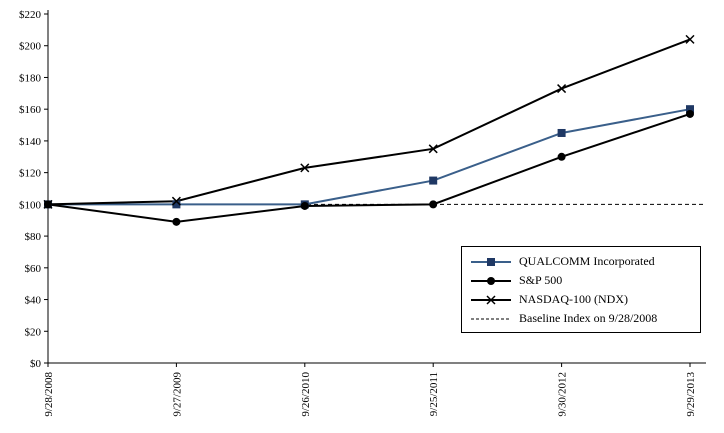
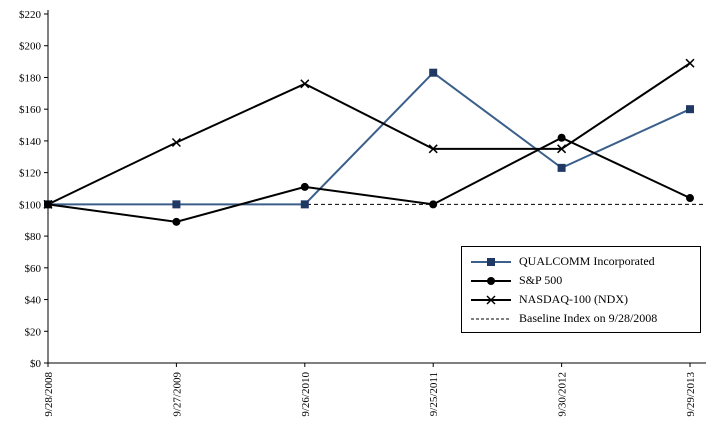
NASDAQ-100 (NDX)/9/27/2009: $102 -> $139
S&P 500/9/26/2010: $99 -> $111
NASDAQ-100 (NDX)/9/26/2010: $123 -> $176
QUALCOMM Incorporated/9/25/2011: $115 -> $183
QUALCOMM Incorporated/9/30/2012: $145 -> $123
S&P 500/9/30/2012: $130 -> $142
NASDAQ-100 (NDX)/9/30/2012: $173 -> $135
S&P 500/9/29/2013: $157 -> $104
NASDAQ-100 (NDX)/9/29/2013: $204 -> $189
